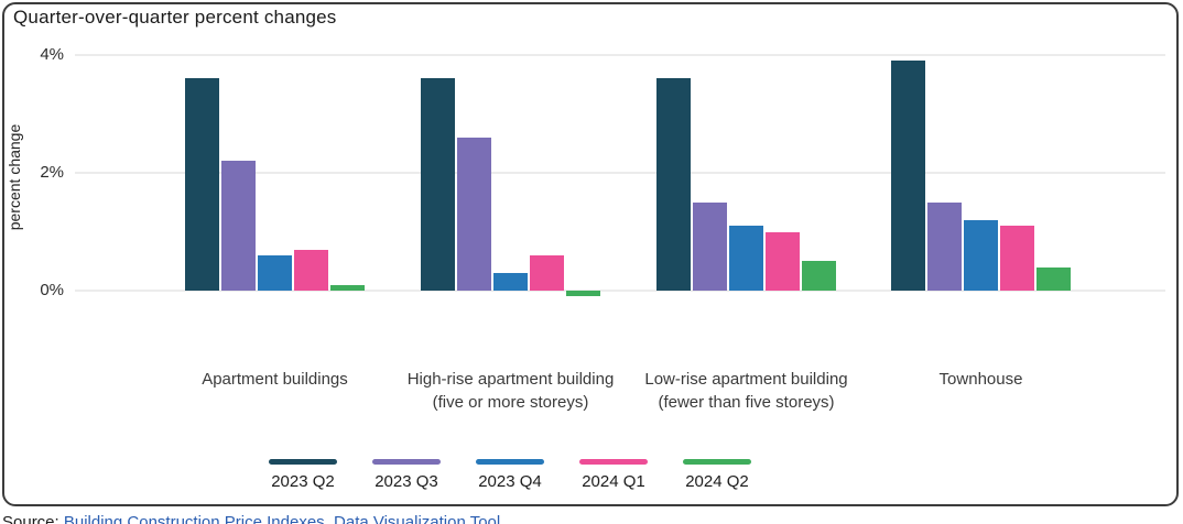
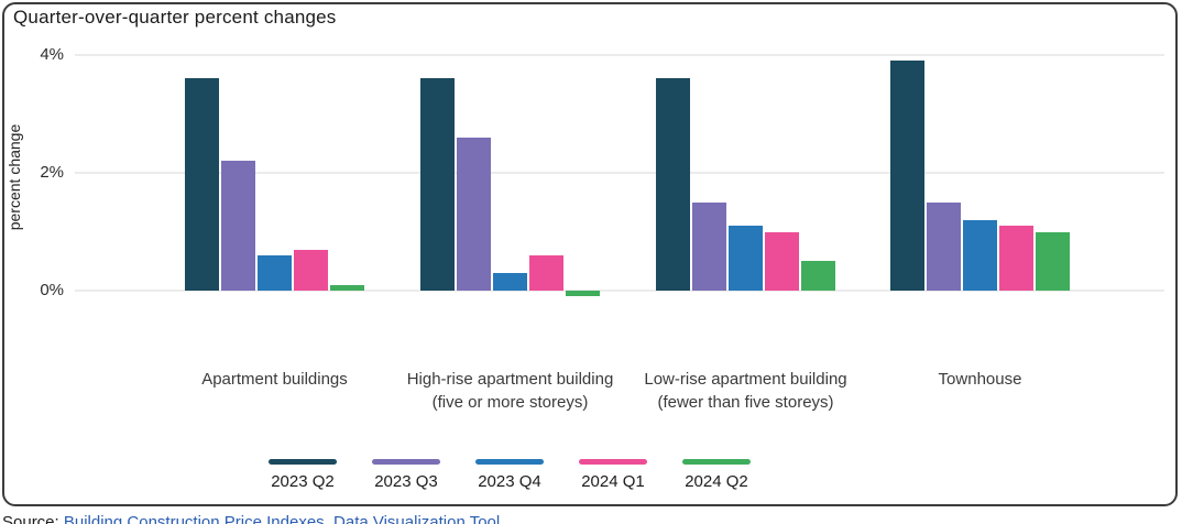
2024 Q2/Townhouse: 0.4% -> 1.0%
